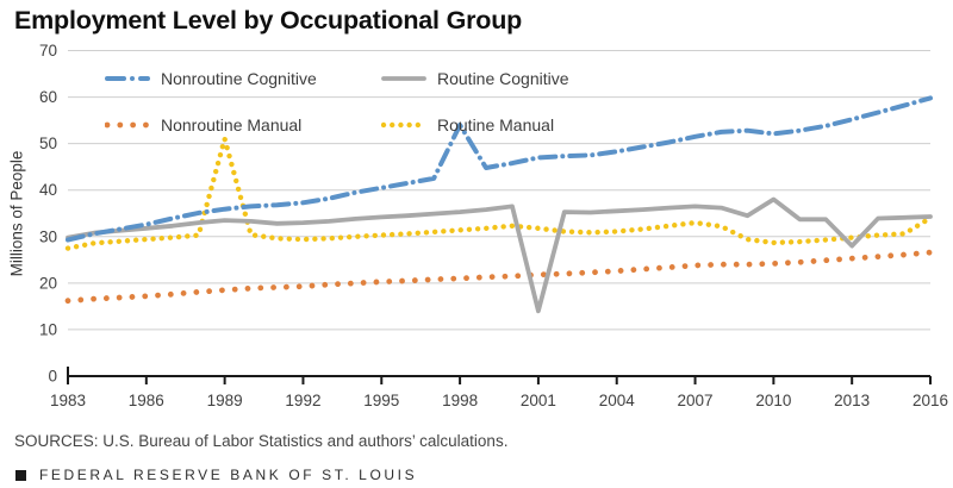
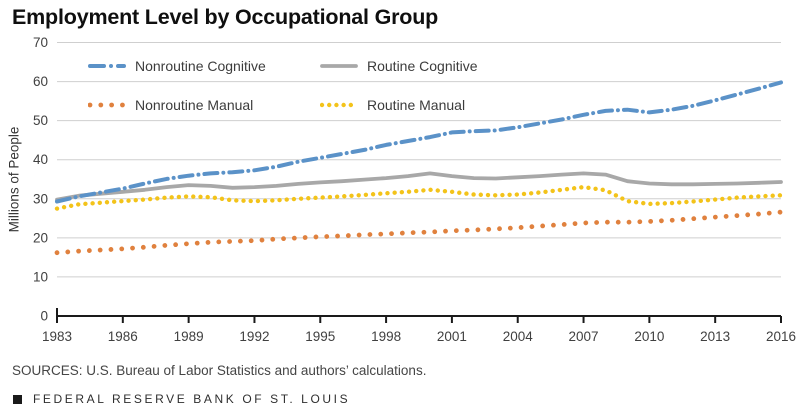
Routine Manual/1989: 51 -> 31
Nonroutine Cognitive/1998: 54 -> 44
Routine Cognitive/2001: 14 -> 36
Routine Cognitive/2010: 38 -> 34
Routine Cognitive/2013: 28 -> 34
Routine Manual/2016: 34 -> 31
